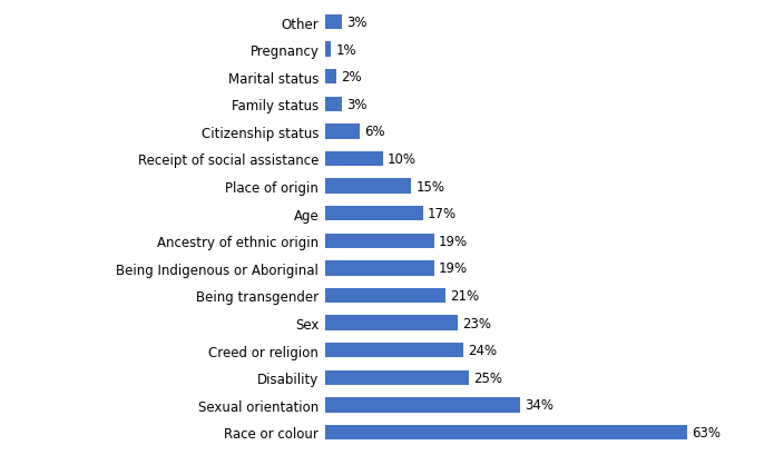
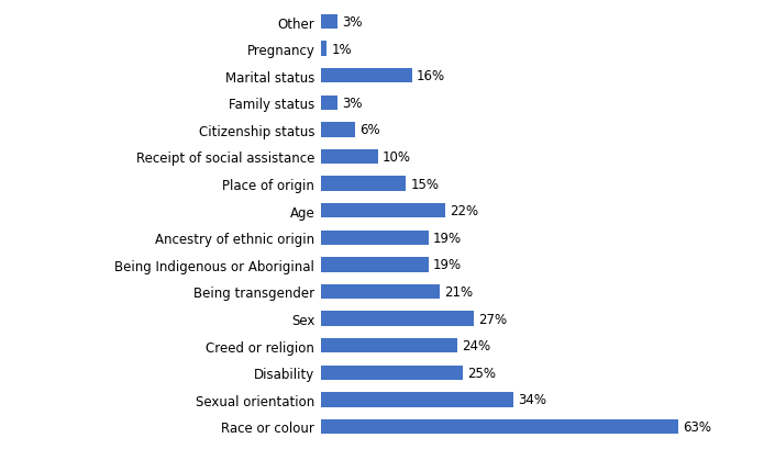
Marital status: 2% -> 16%
Age: 17% -> 22%
Sex: 23% -> 27%
